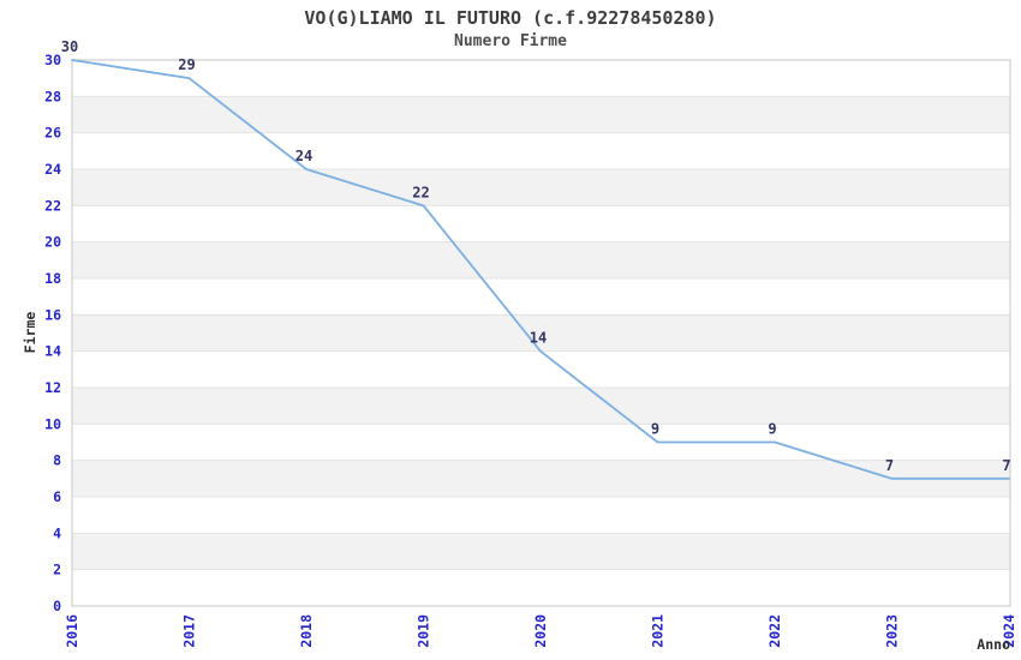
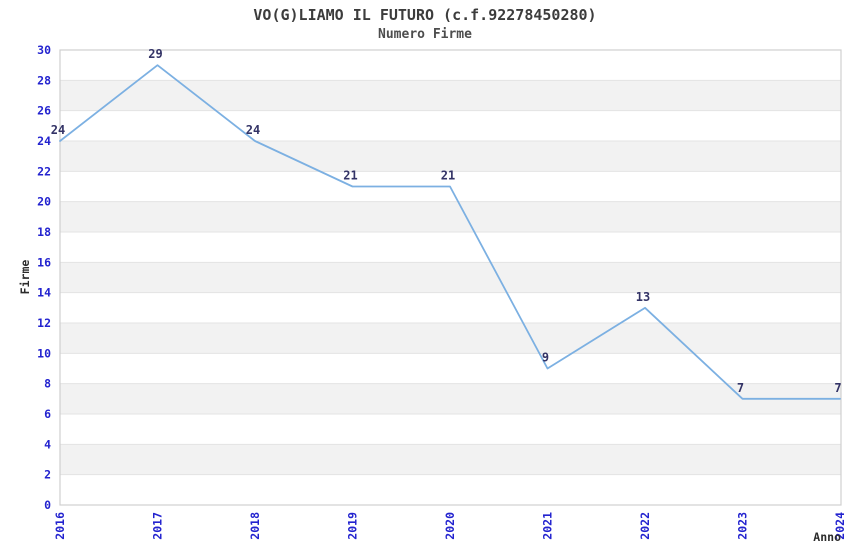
2016: 30 -> 24
2019: 22 -> 21
2020: 14 -> 21
2022: 9 -> 13
